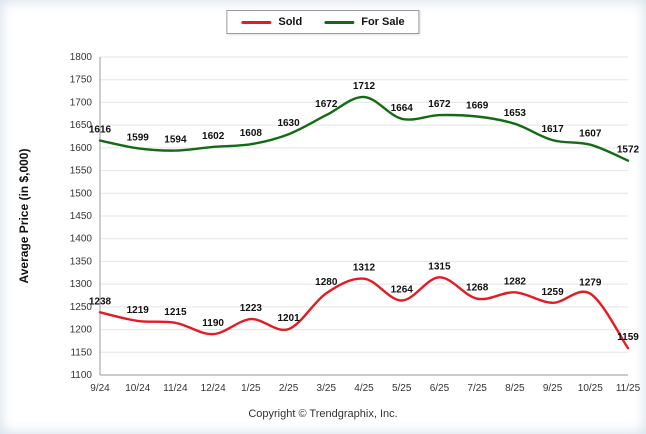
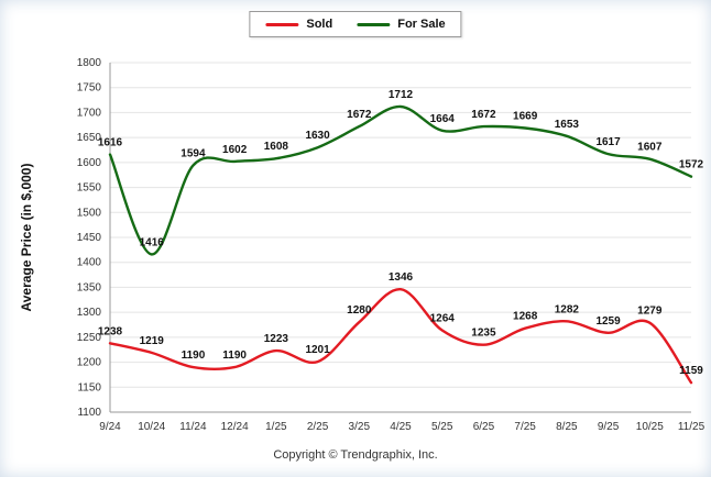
For Sale/10/24: 1599 -> 1416
Sold/11/24: 1215 -> 1190
Sold/4/25: 1312 -> 1346
Sold/6/25: 1315 -> 1235
